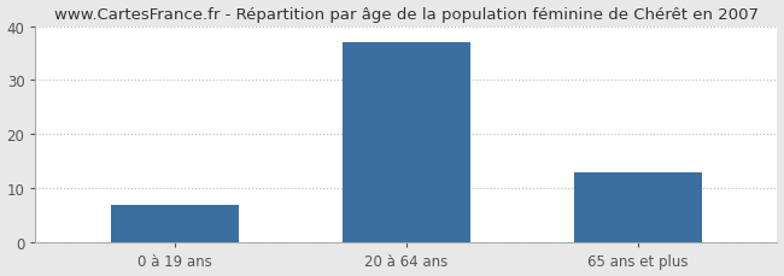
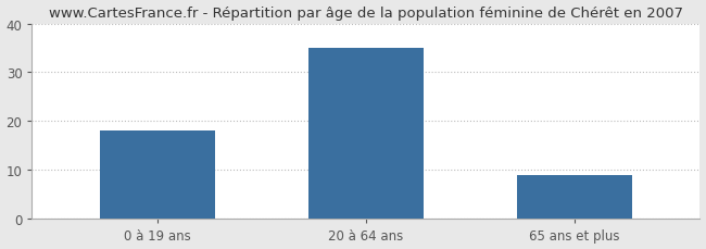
0 à 19 ans: 7 -> 18
20 à 64 ans: 37 -> 35
65 ans et plus: 13 -> 9
